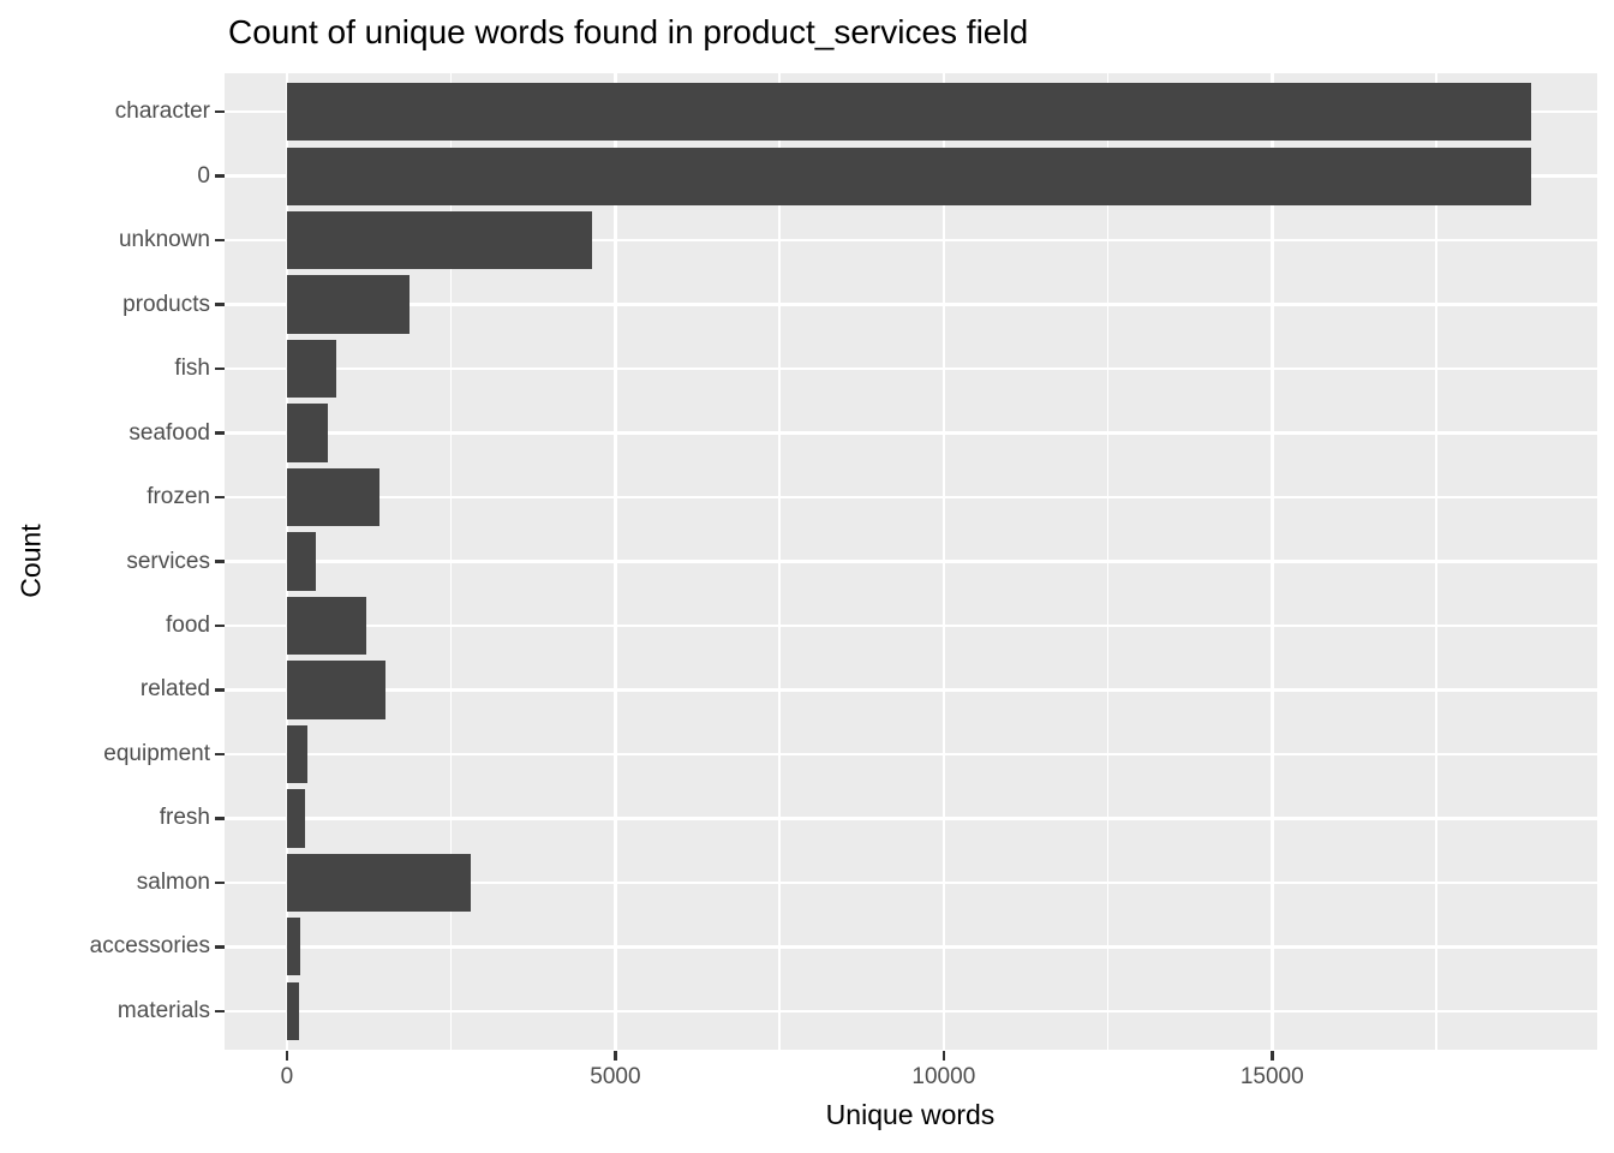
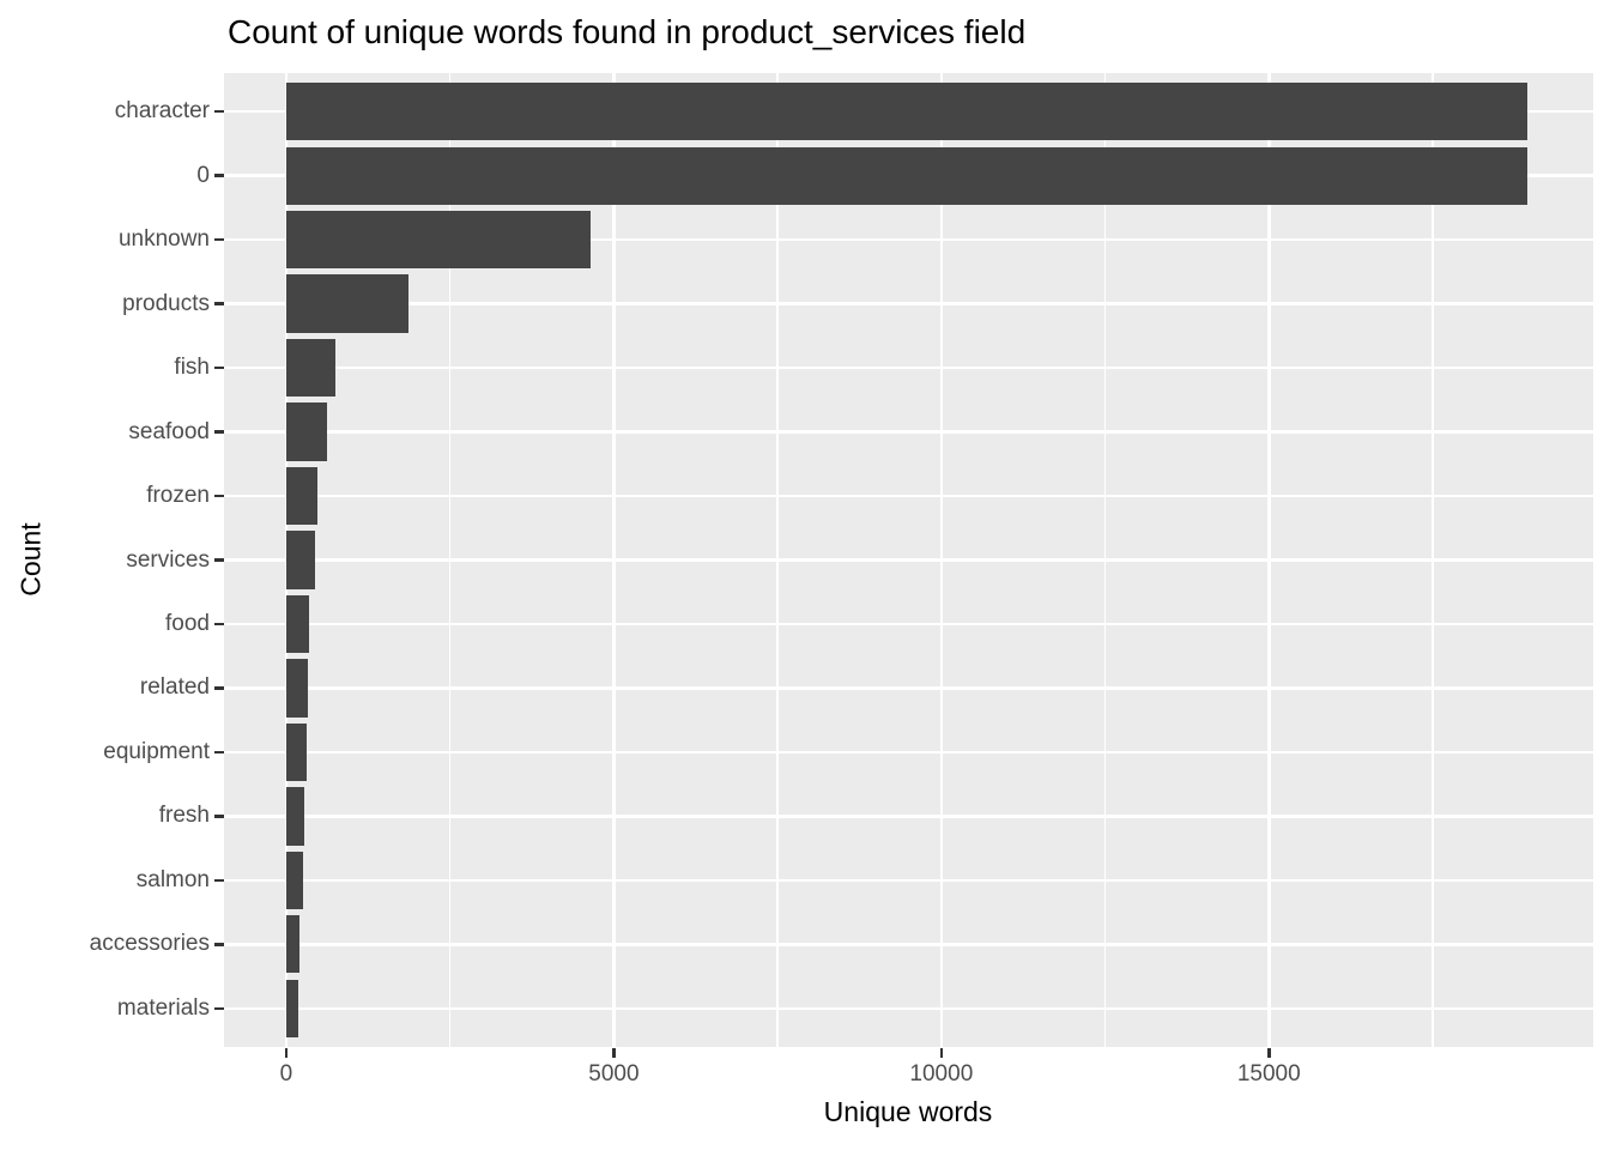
frozen: 1400 -> 500
food: 1200 -> 400
related: 1500 -> 300
salmon: 2800 -> 200
